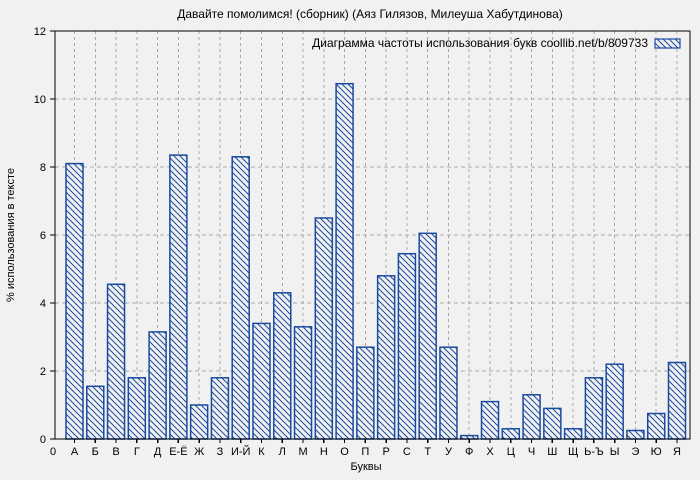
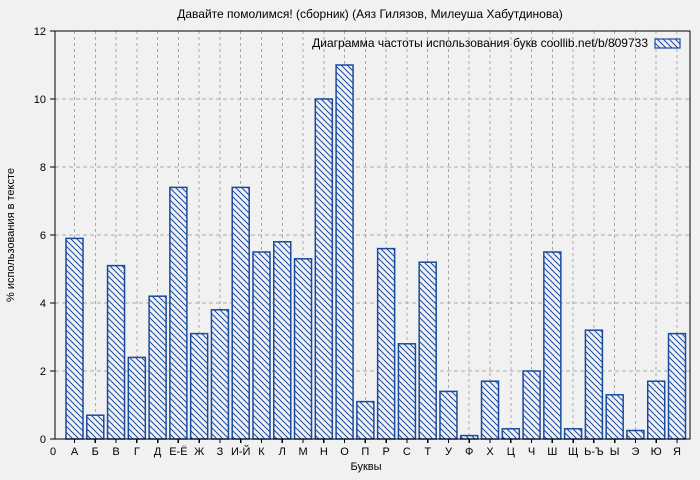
А: 8.1 -> 5.9
Б: 1.6 -> 0.7
В: 4.5 -> 5.1
Г: 1.8 -> 2.4
Д: 3.1 -> 4.2
Е-Ё: 8.3 -> 7.4
Ж: 1.0 -> 3.1
З: 1.8 -> 3.8
И-Й: 8.3 -> 7.4
К: 3.4 -> 5.5
Л: 4.3 -> 5.8
М: 3.3 -> 5.3
Н: 6.5 -> 10.0
О: 10.4 -> 11.0
П: 2.7 -> 1.1
Р: 4.8 -> 5.6
С: 5.5 -> 2.8
Т: 6.0 -> 5.2
У: 2.7 -> 1.4
Х: 1.1 -> 1.7
Ч: 1.3 -> 2.0
Ш: 0.9 -> 5.5
Ь-Ъ: 1.8 -> 3.2
Ы: 2.2 -> 1.3
Ю: 0.8 -> 1.7
Я: 2.2 -> 3.1
